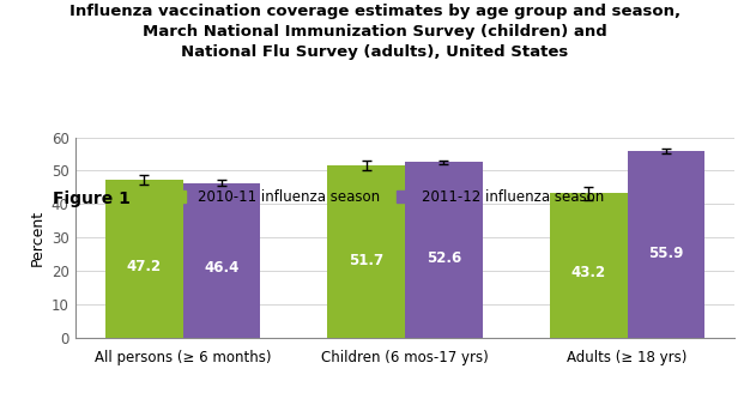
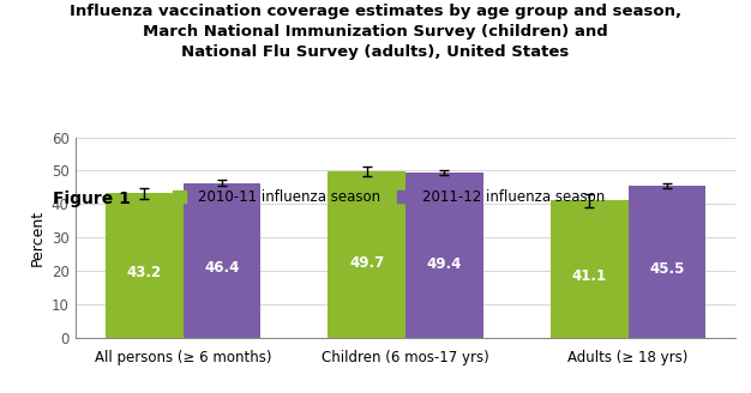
2010-11 influenza season/All persons (≥ 6 months): 47.2 -> 43.2
2010-11 influenza season/Children (6 mos-17 yrs): 51.7 -> 49.7
2011-12 influenza season/Children (6 mos-17 yrs): 52.6 -> 49.4
2010-11 influenza season/Adults (≥ 18 yrs): 43.2 -> 41.1
2011-12 influenza season/Adults (≥ 18 yrs): 55.9 -> 45.5
